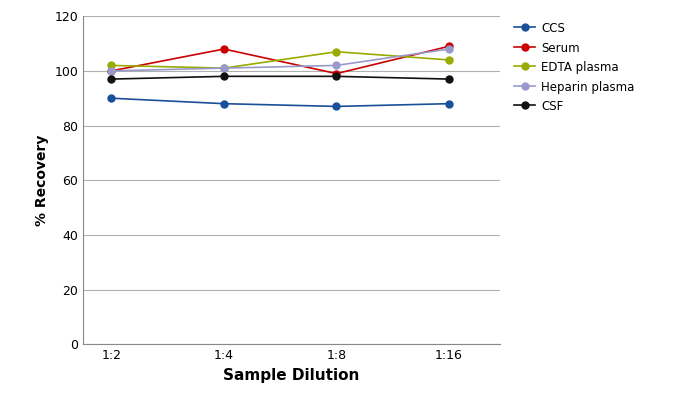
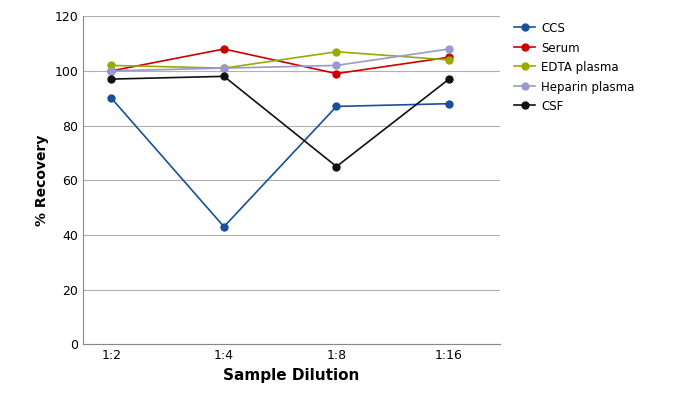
CCS/1:4: 88 -> 43
CSF/1:8: 98 -> 65
Serum/1:16: 109 -> 105
